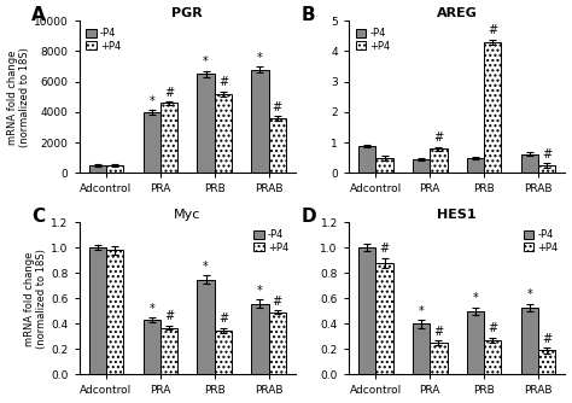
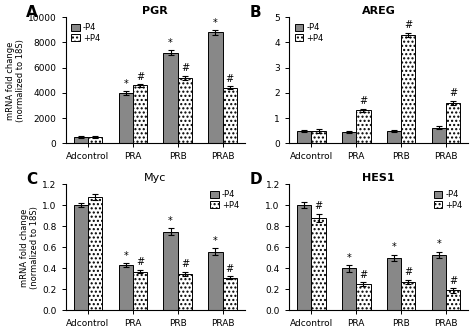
PGR/-P4/PRB: 6500 -> 7200
PGR/-P4/PRAB: 6800 -> 8800
PGR/+P4/PRAB: 3600 -> 4400
AREG/-P4/Adcontrol: 0.90 -> 0.48
AREG/+P4/PRA: 0.80 -> 1.32
AREG/+P4/PRAB: 0.25 -> 1.62
Myc/+P4/Adcontrol: 0.98 -> 1.08
Myc/+P4/PRAB: 0.49 -> 0.31
